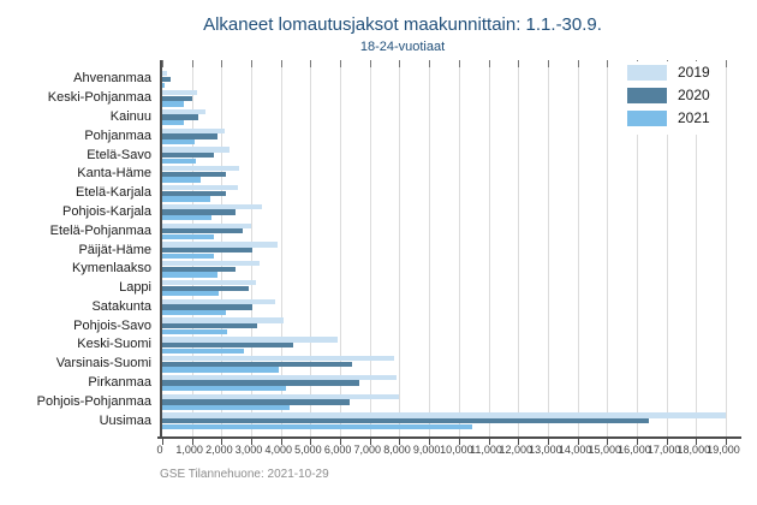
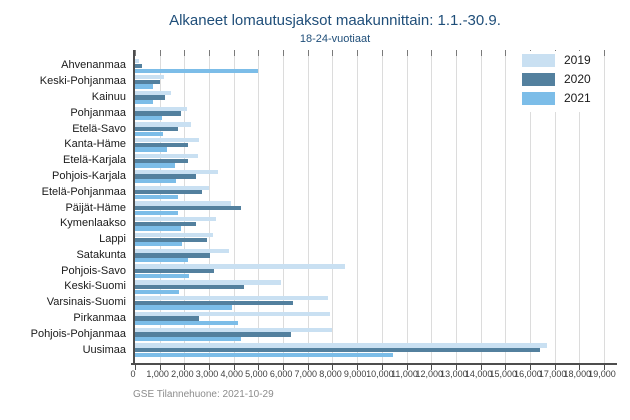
2021/Ahvenanmaa: 100 -> 5000
2020/Päijät-Häme: 3000 -> 4300
2019/Pohjois-Savo: 4100 -> 8500
2021/Keski-Suomi: 2800 -> 1800
2020/Pirkanmaa: 6600 -> 2600
2019/Uusimaa: 19000 -> 16700
